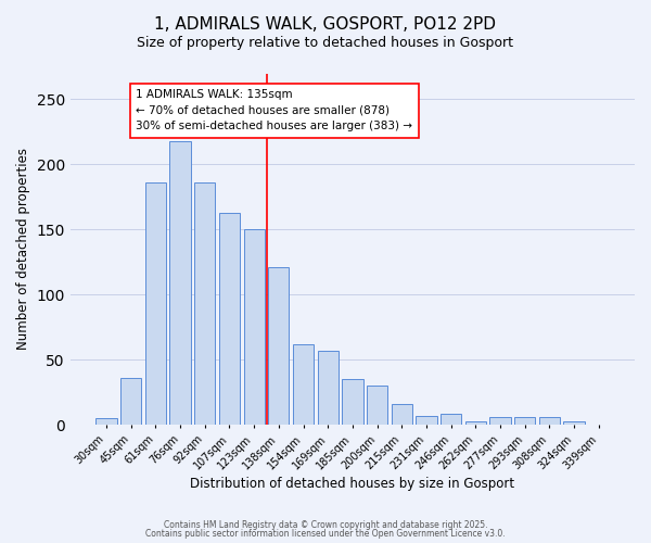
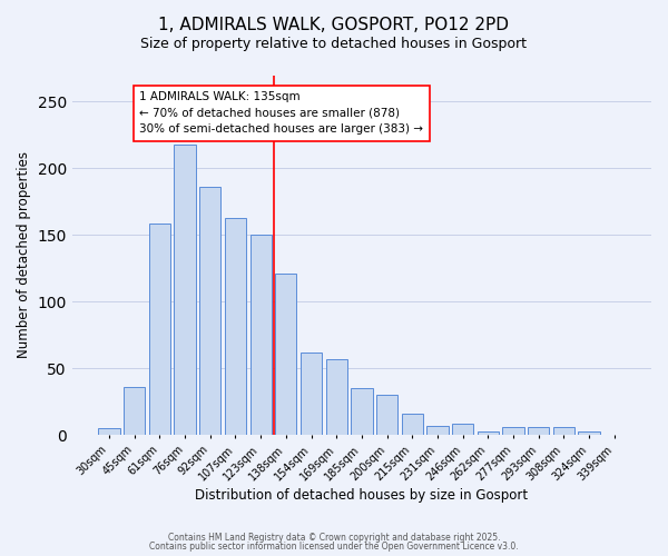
61sqm: 186 -> 159
